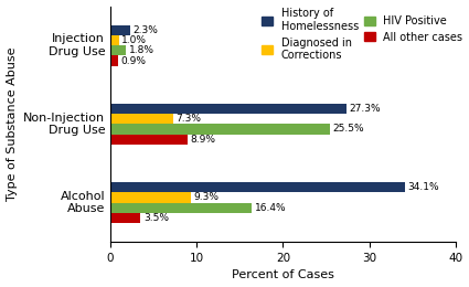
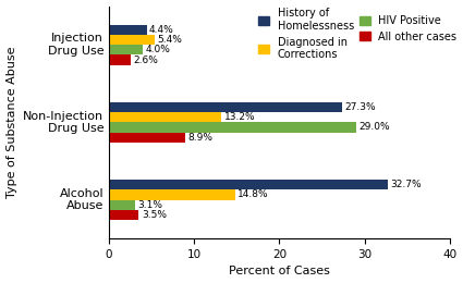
History of Homelessness/Injection Drug Use: 2.3% -> 4.4%
Diagnosed in Corrections/Injection Drug Use: 1.0% -> 5.4%
HIV Positive/Injection Drug Use: 1.8% -> 4.0%
All other cases/Injection Drug Use: 0.9% -> 2.6%
Diagnosed in Corrections/Non-Injection Drug Use: 7.3% -> 13.2%
HIV Positive/Non-Injection Drug Use: 25.5% -> 29.0%
History of Homelessness/Alcohol Abuse: 34.1% -> 32.7%
Diagnosed in Corrections/Alcohol Abuse: 9.3% -> 14.8%
HIV Positive/Alcohol Abuse: 16.4% -> 3.1%
